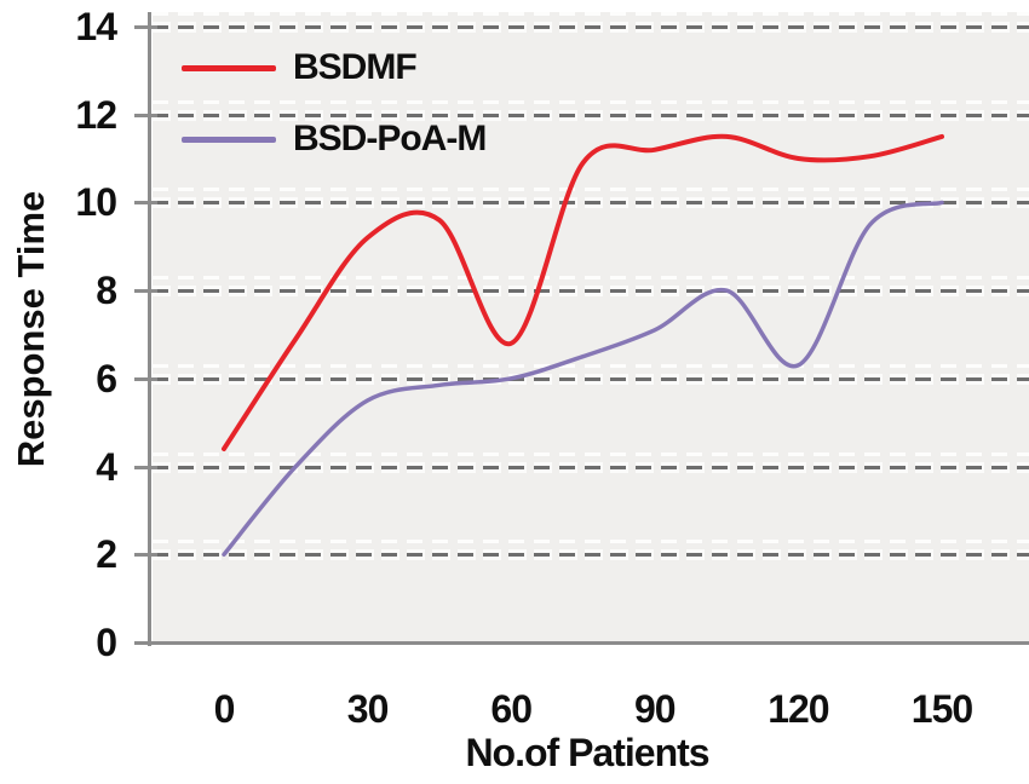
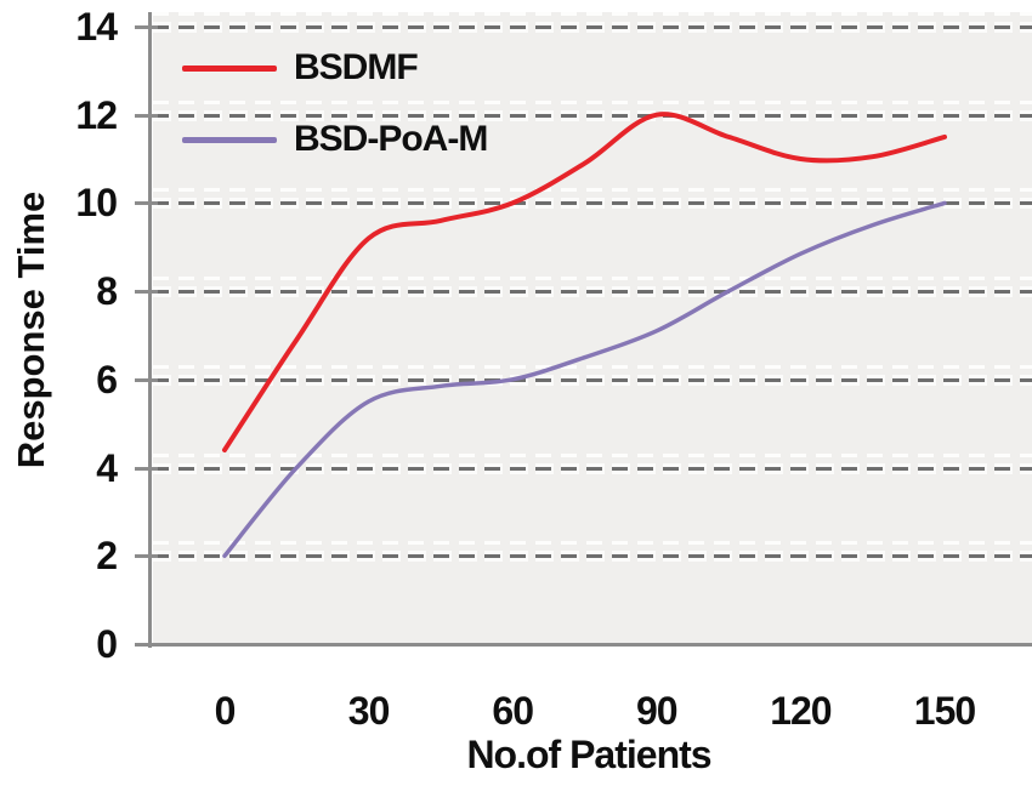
BSDMF/60: 6.8 -> 10.0
BSDMF/90: 11.2 -> 12.0
BSD-PoA-M/120: 6.3 -> 8.8
